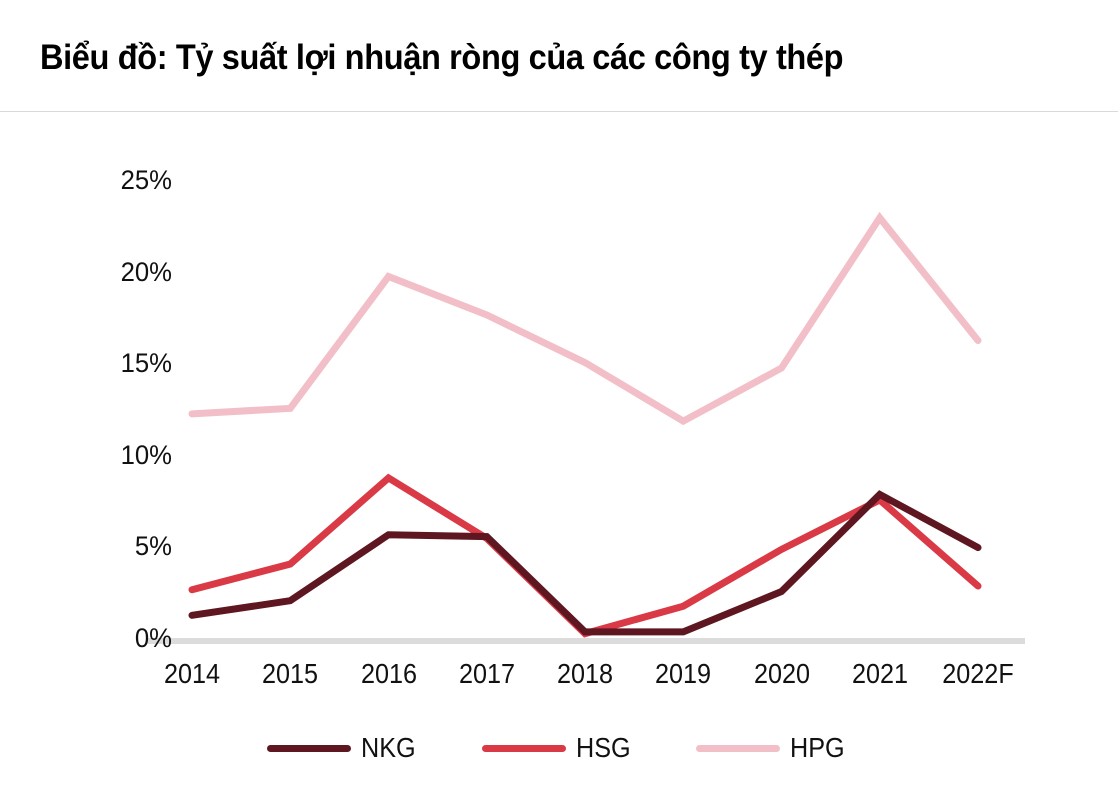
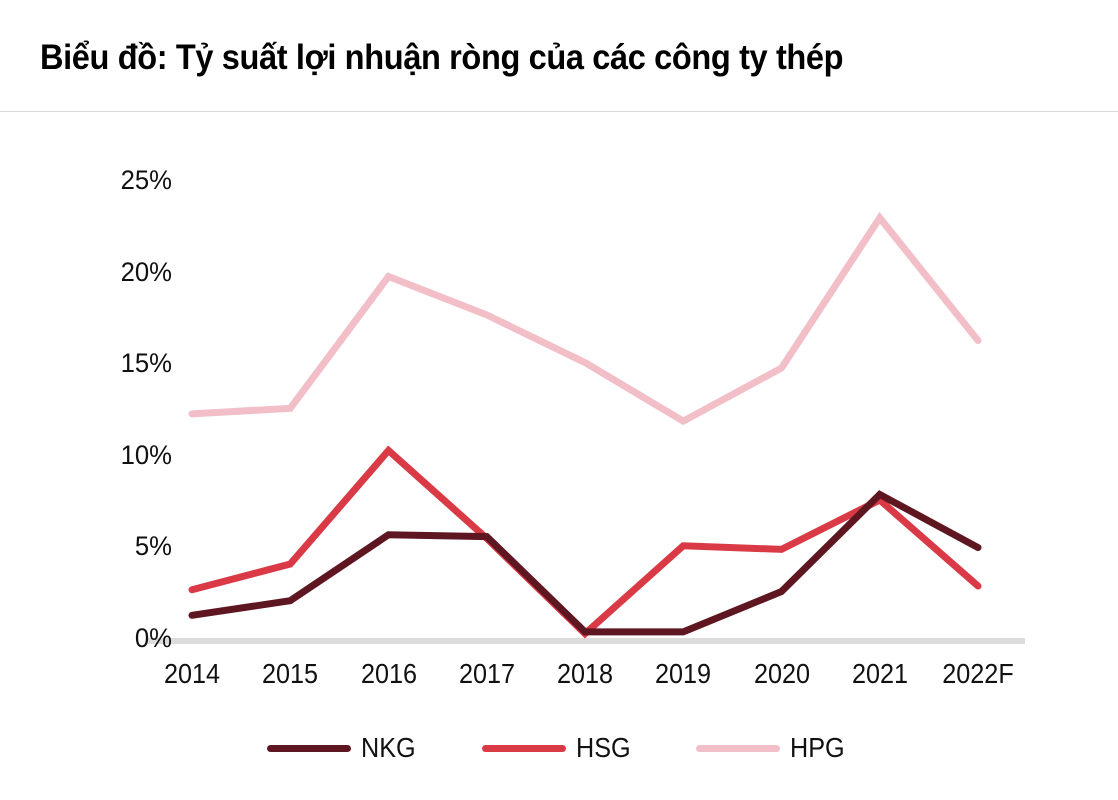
HSG/2016: 8.9% -> 10.4%
HSG/2019: 1.9% -> 5.2%
